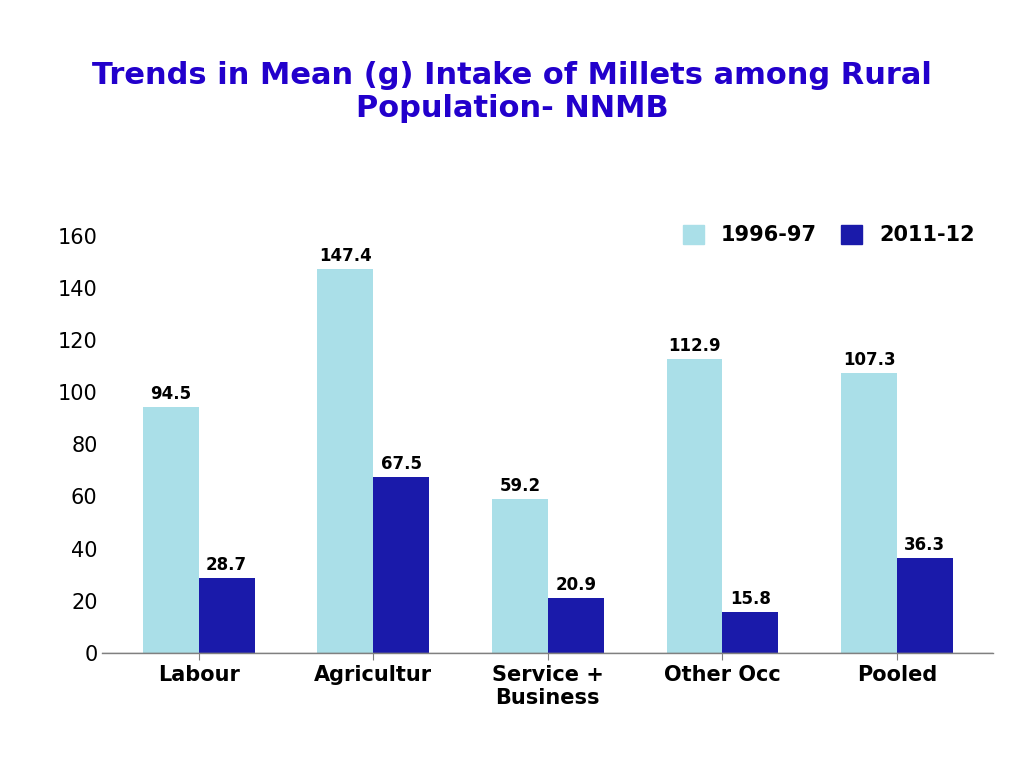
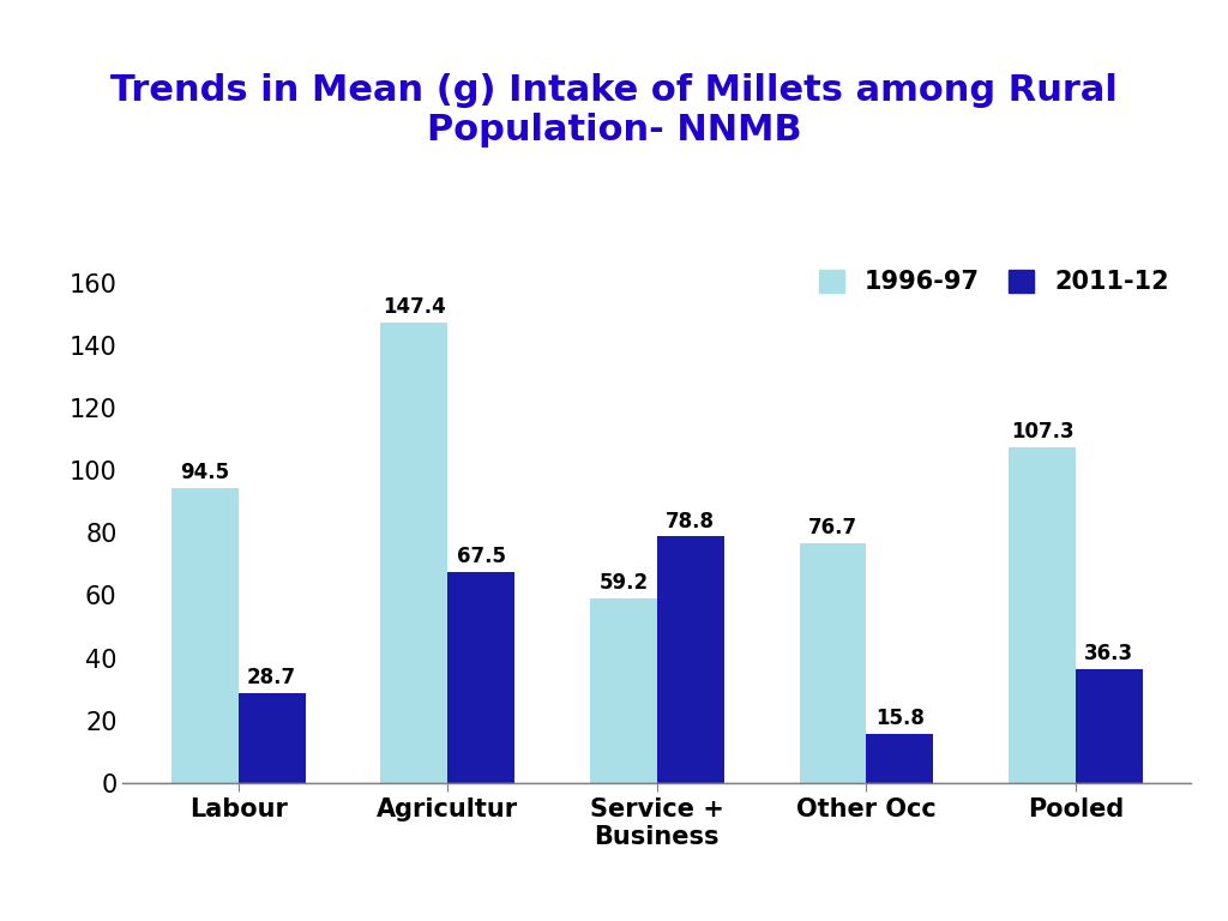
2011-12/Service + Business: 20.9 -> 78.8
1996-97/Other Occ: 112.9 -> 76.7
